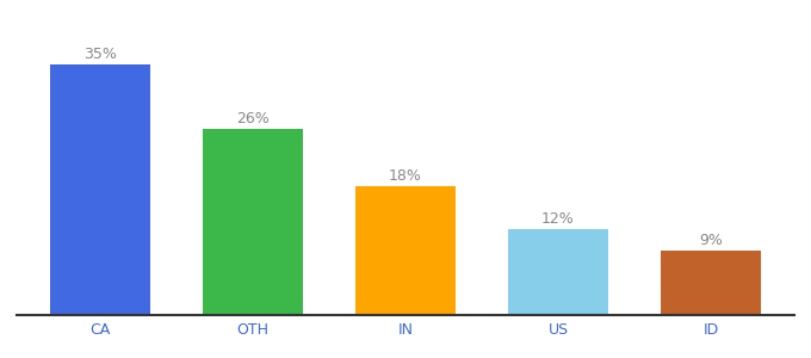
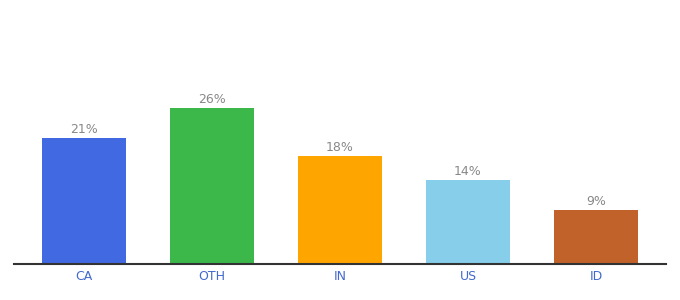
CA: 35% -> 21%
US: 12% -> 14%
